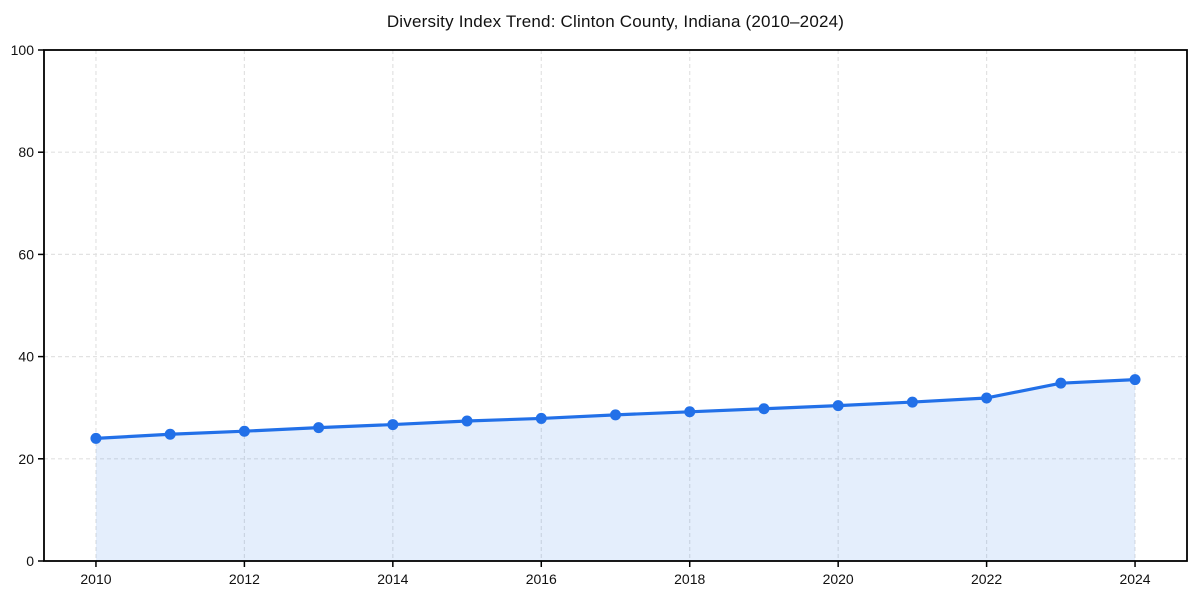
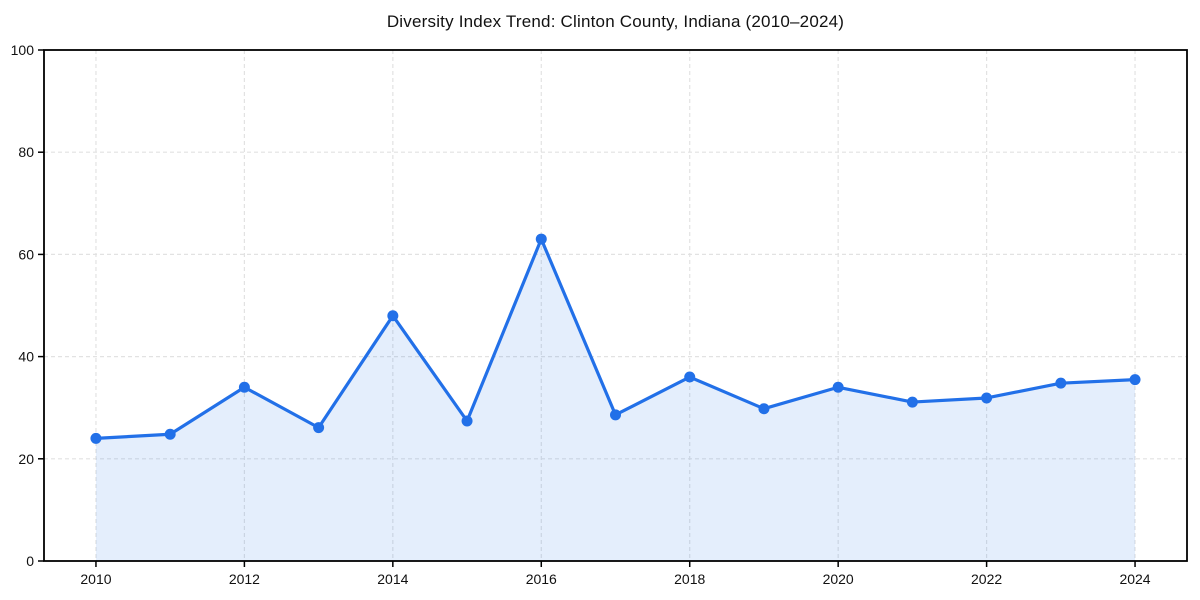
2012: 25 -> 34
2014: 27 -> 48
2016: 28 -> 63
2018: 29 -> 36
2020: 30 -> 34
